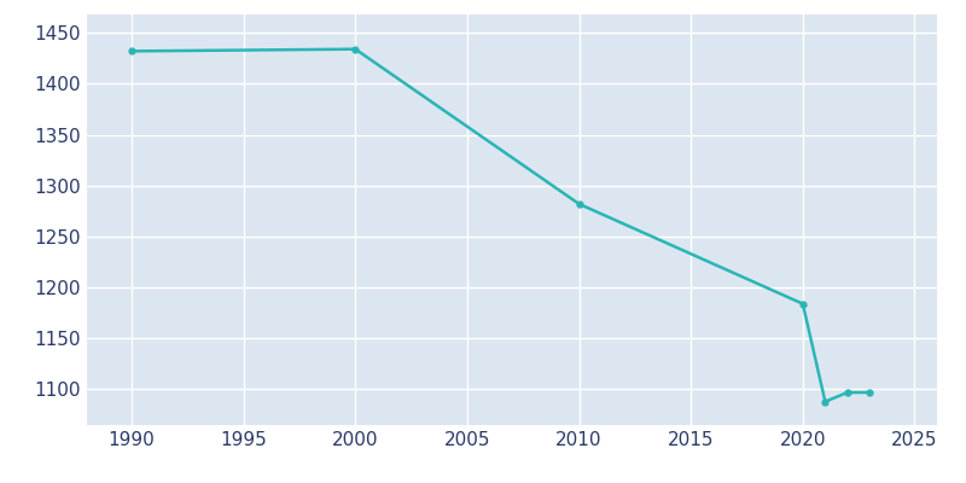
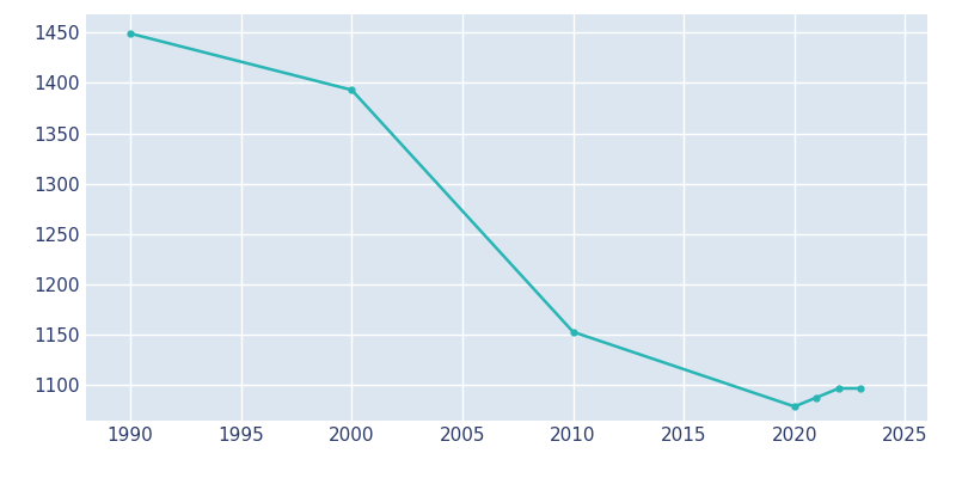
1990: 1432 -> 1449
2000: 1434 -> 1393
2010: 1282 -> 1153
2020: 1184 -> 1079
